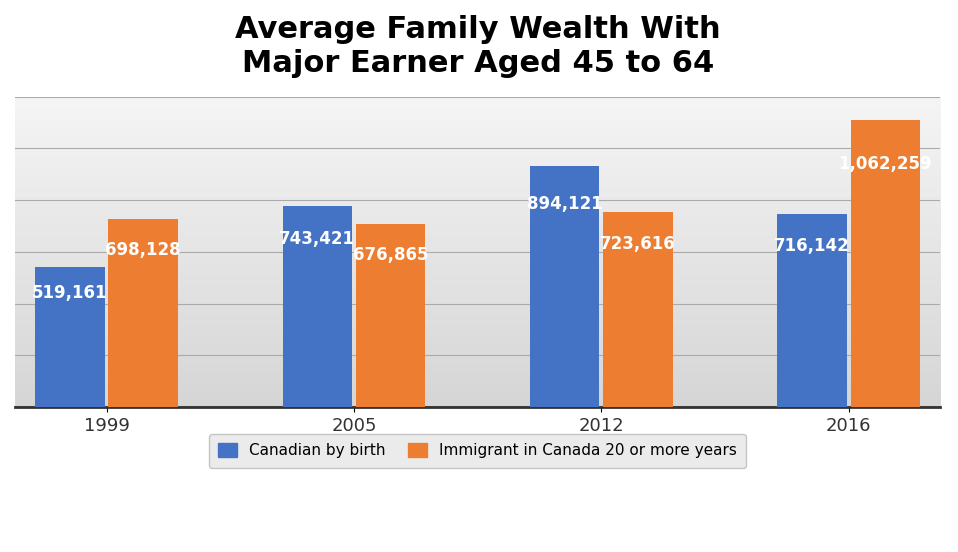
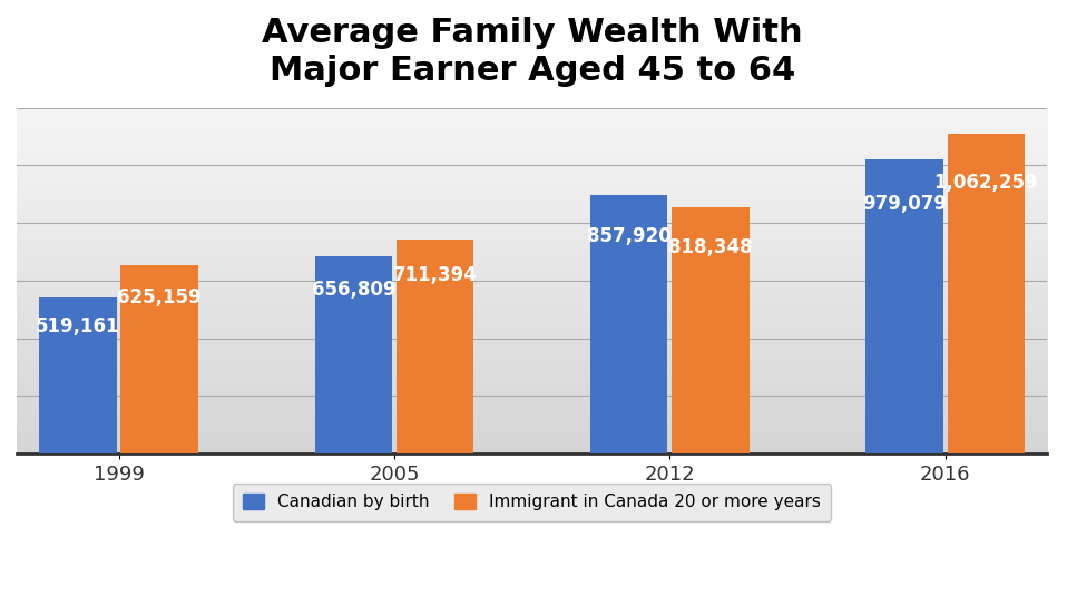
Immigrant in Canada 20 or more years/1999: 698,128 -> 625,159
Canadian by birth/2005: 743,421 -> 656,809
Immigrant in Canada 20 or more years/2005: 676,865 -> 711,394
Canadian by birth/2012: 894,121 -> 857,920
Immigrant in Canada 20 or more years/2012: 723,616 -> 818,348
Canadian by birth/2016: 716,142 -> 979,079
